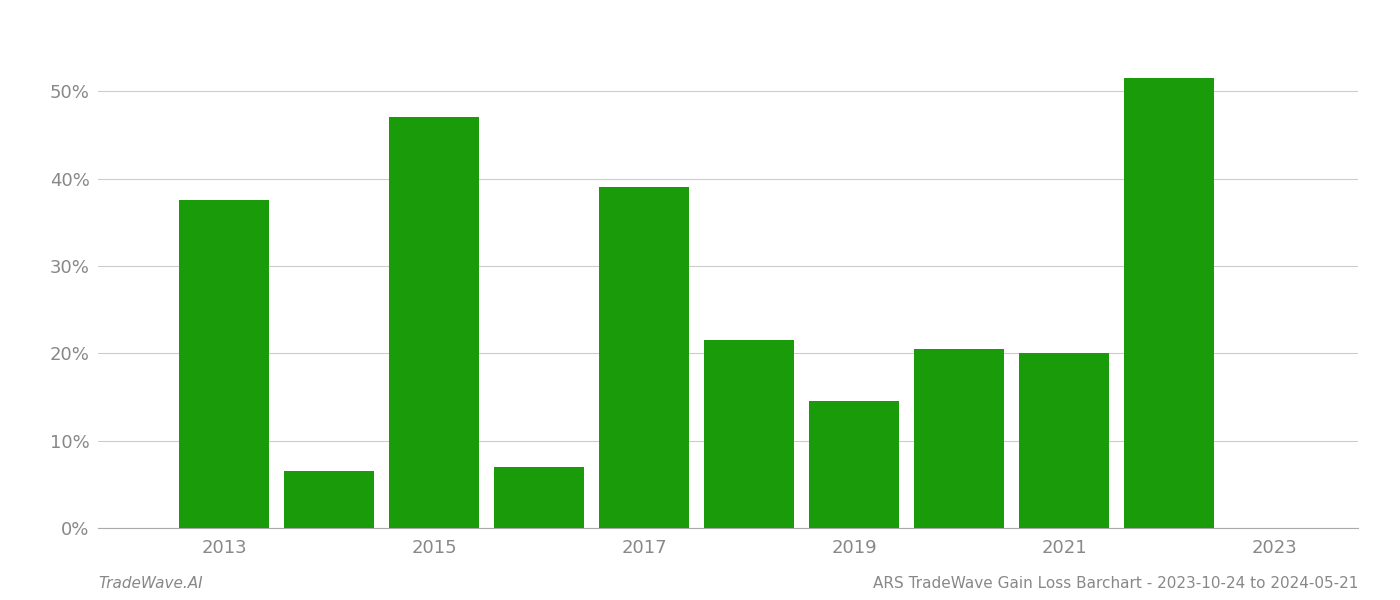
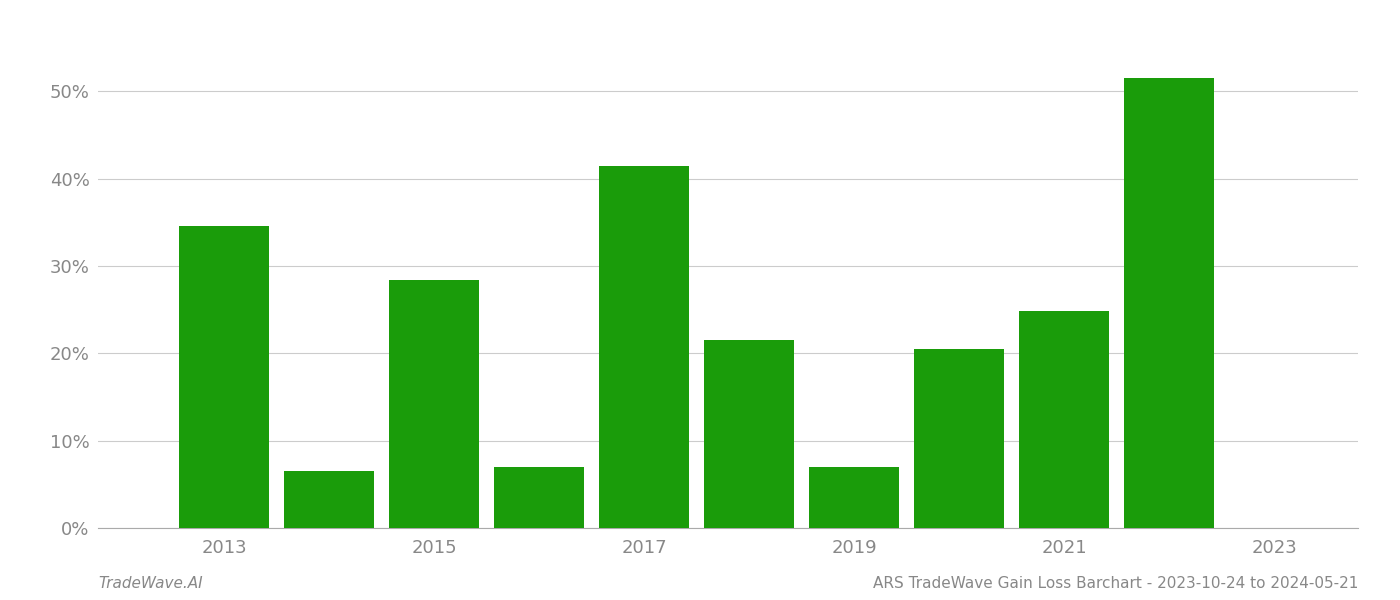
2013: 37.5% -> 34.6%
2015: 47.0% -> 28.4%
2017: 39.0% -> 41.4%
2019: 14.5% -> 7.0%
2021: 20.0% -> 24.8%
